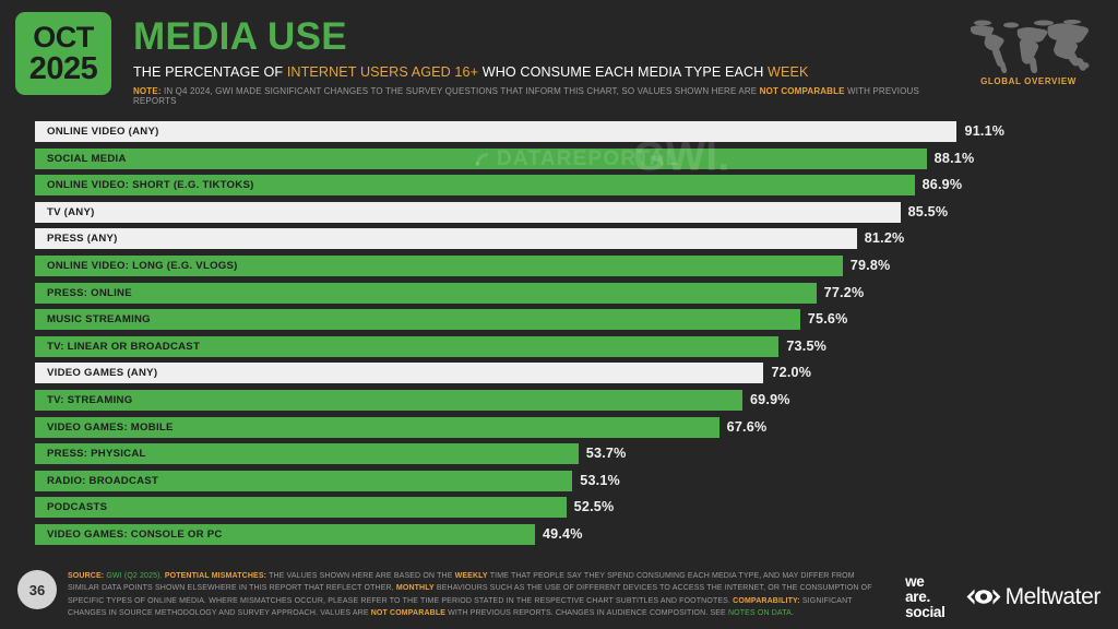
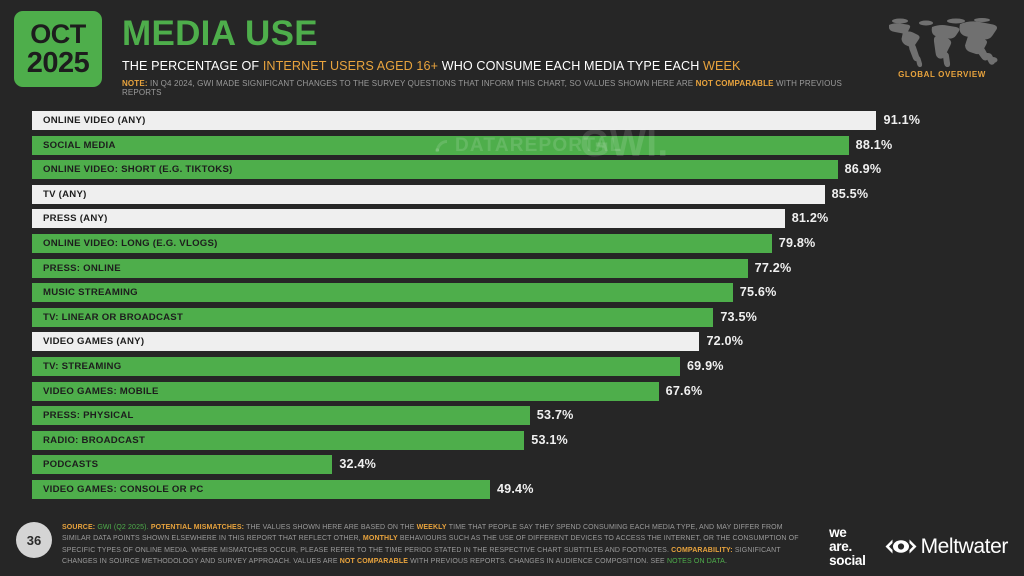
PODCASTS: 52.5% -> 32.4%
